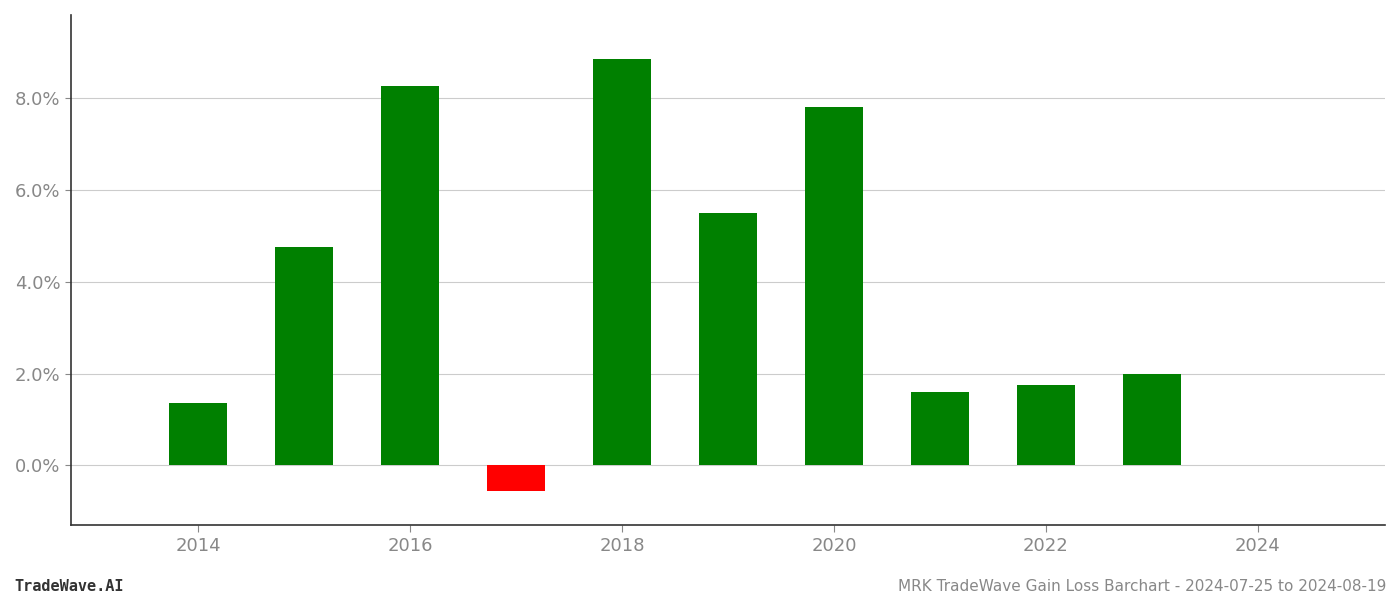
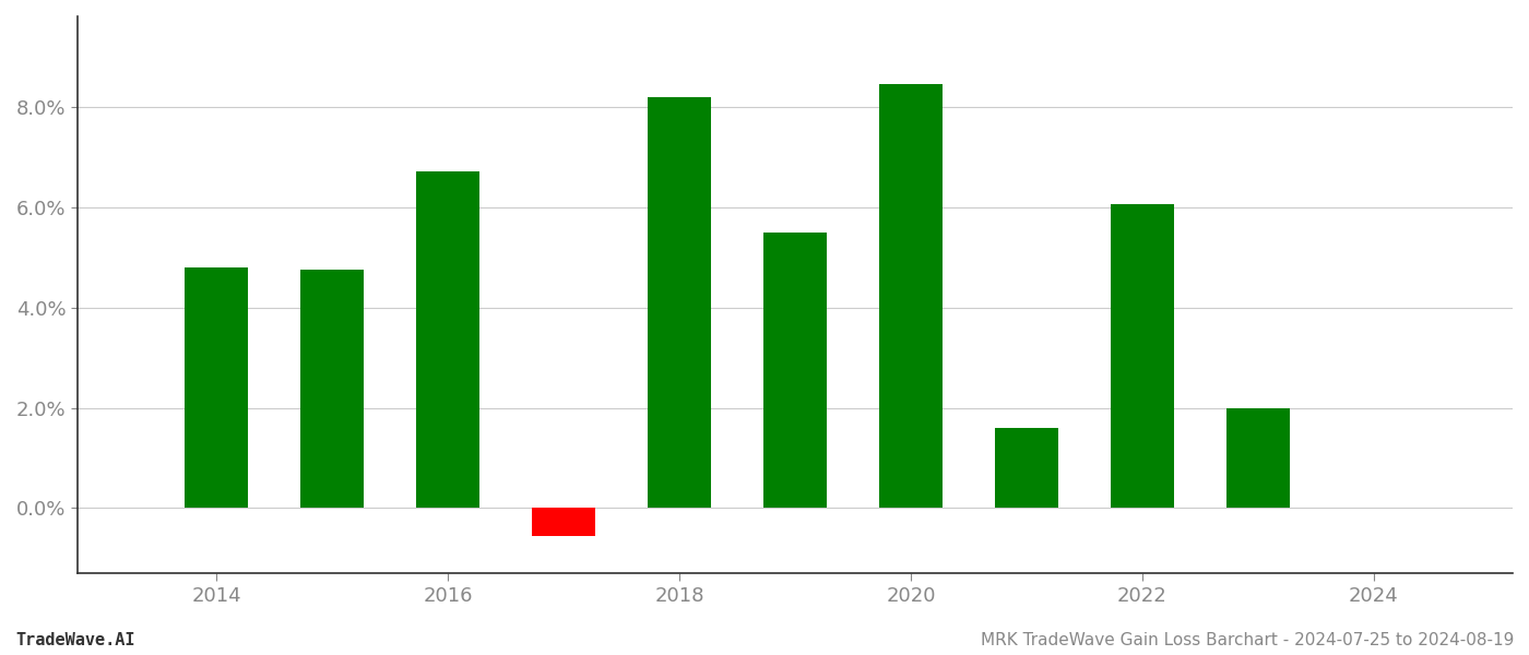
2014: 1.35% -> 4.80%
2016: 8.25% -> 6.70%
2018: 8.85% -> 8.20%
2020: 7.80% -> 8.45%
2022: 1.75% -> 6.05%
